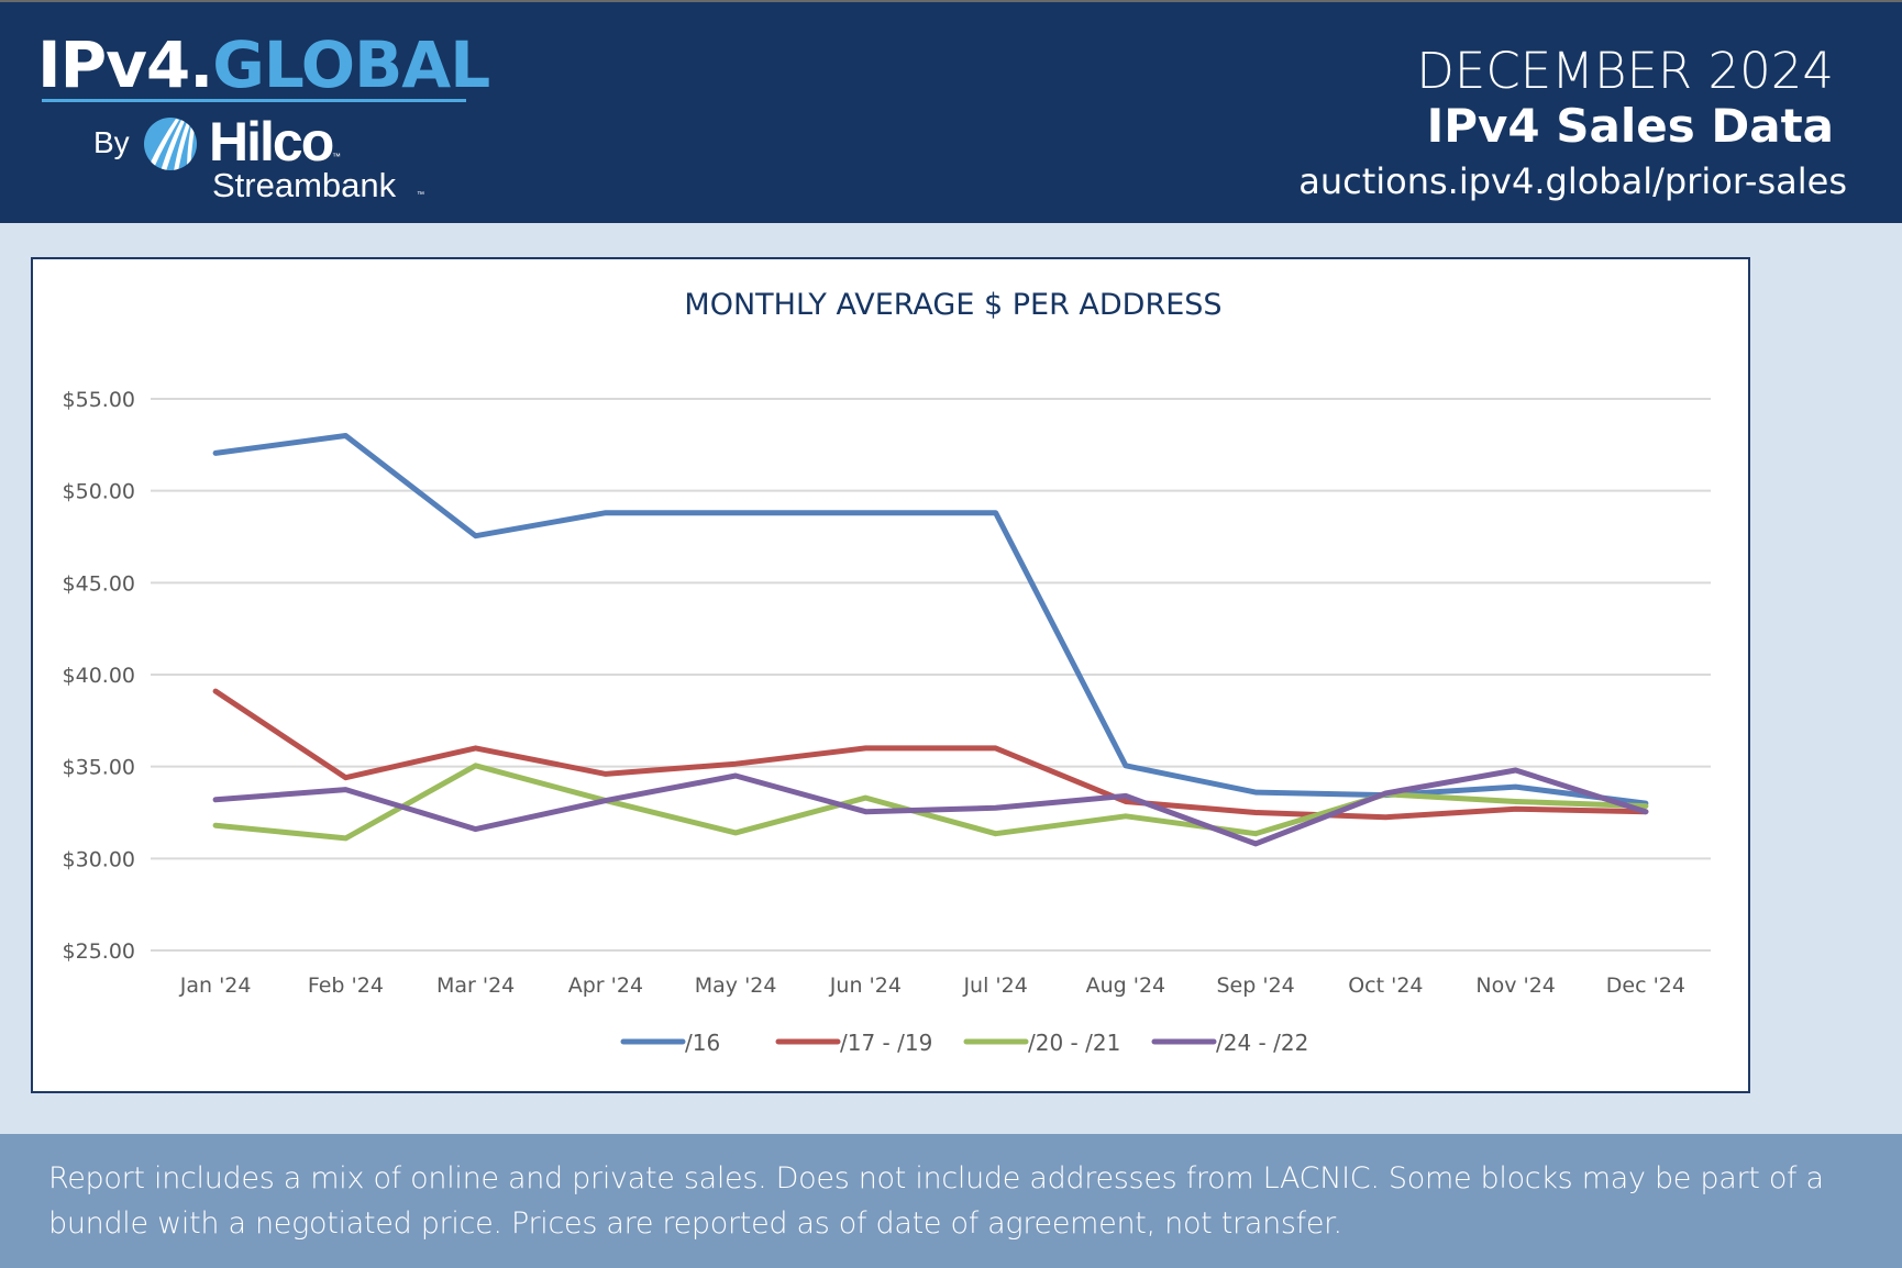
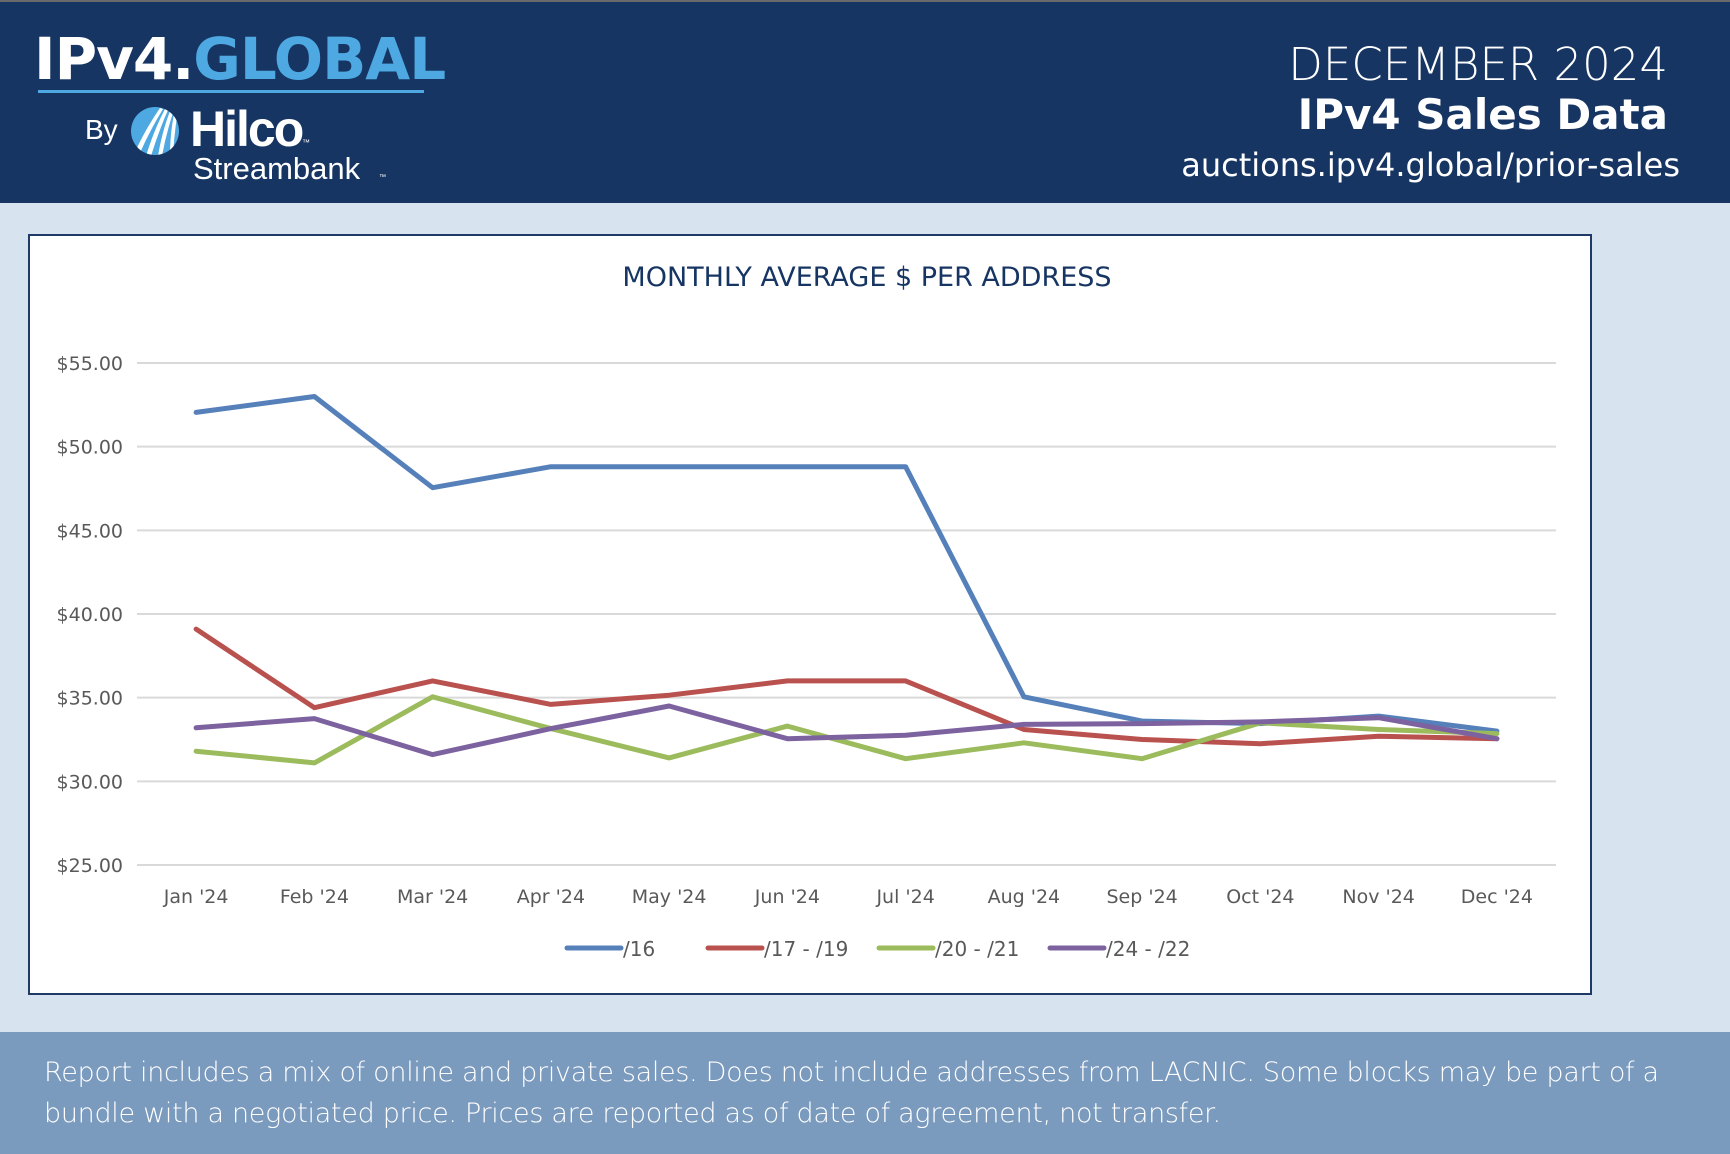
/24 - /22/Sep '24: $30.8 -> $33.5
/24 - /22/Nov '24: $34.8 -> $33.8
